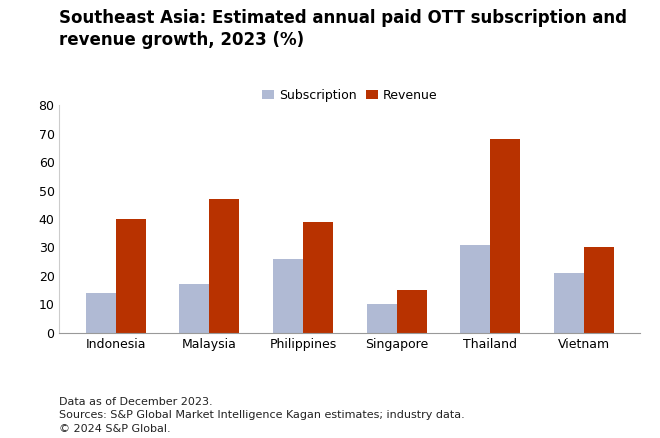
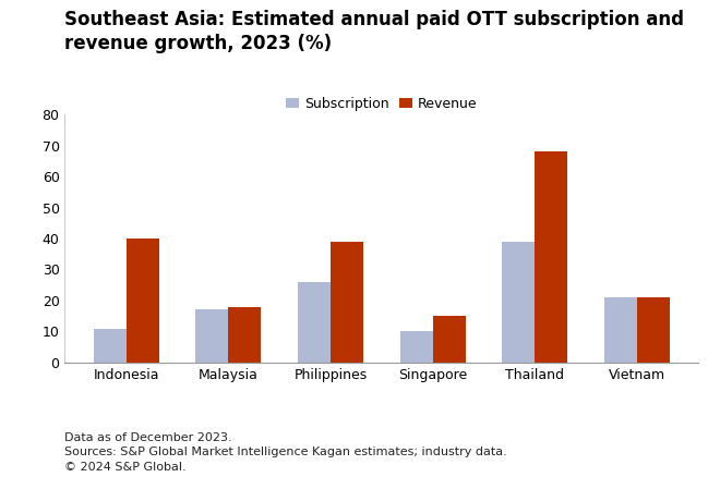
Subscription/Indonesia: 14 -> 11
Revenue/Malaysia: 47 -> 18
Subscription/Thailand: 31 -> 39
Revenue/Vietnam: 30 -> 21
